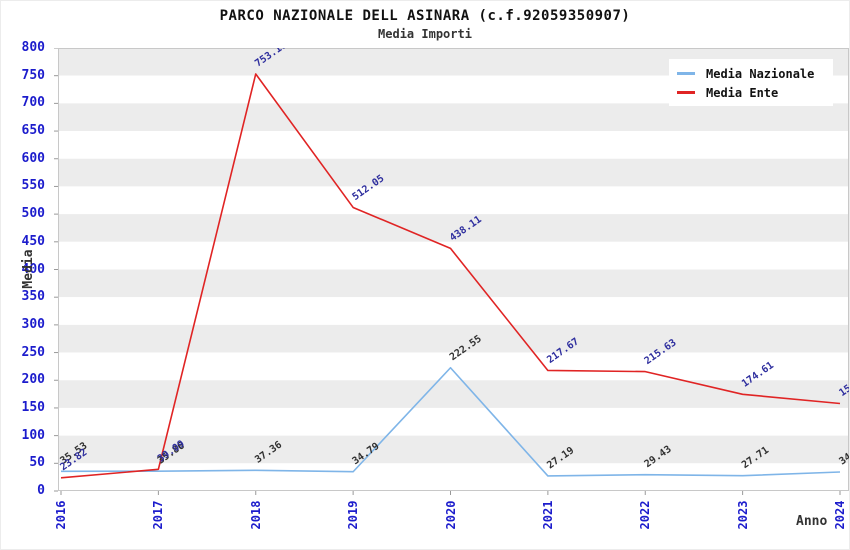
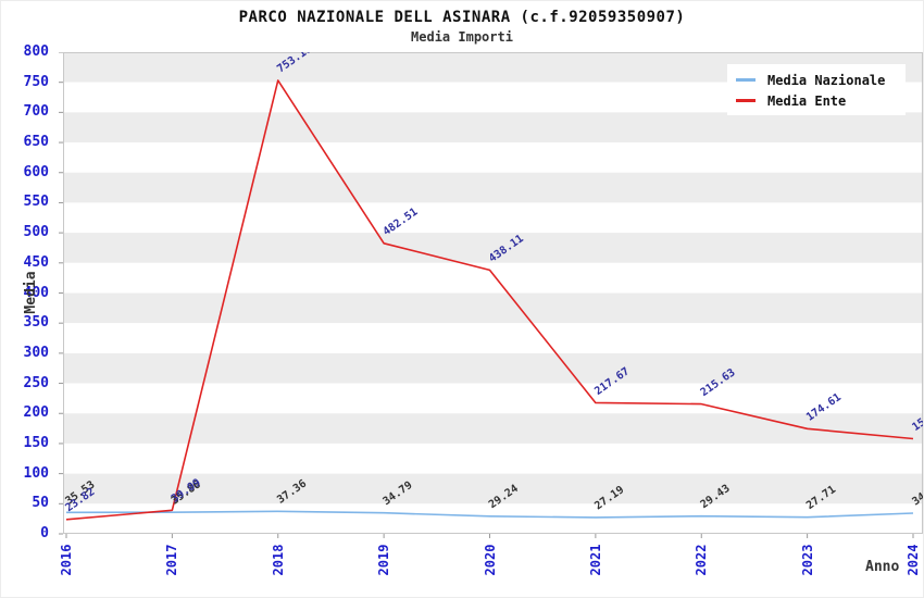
Media Ente/2019: 512.05 -> 482.51
Media Nazionale/2020: 222.55 -> 29.24
